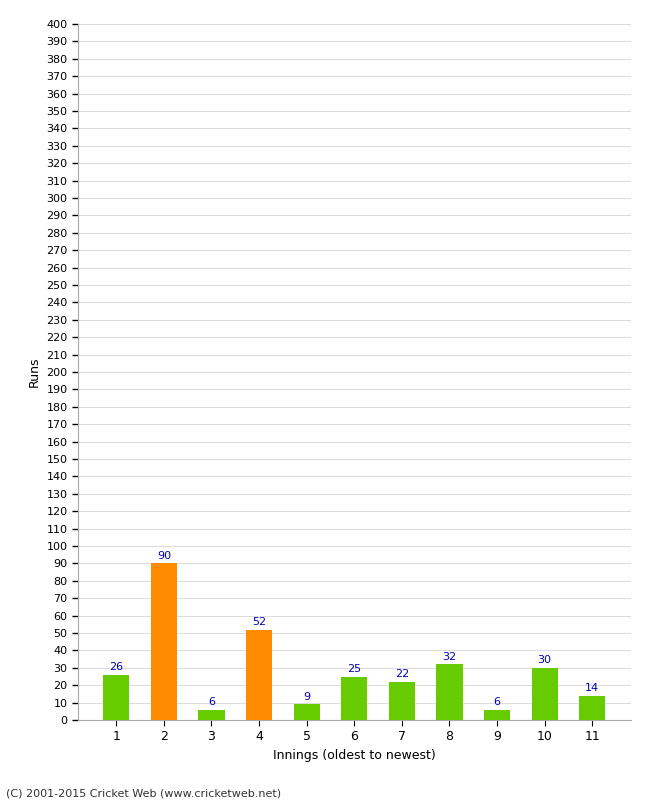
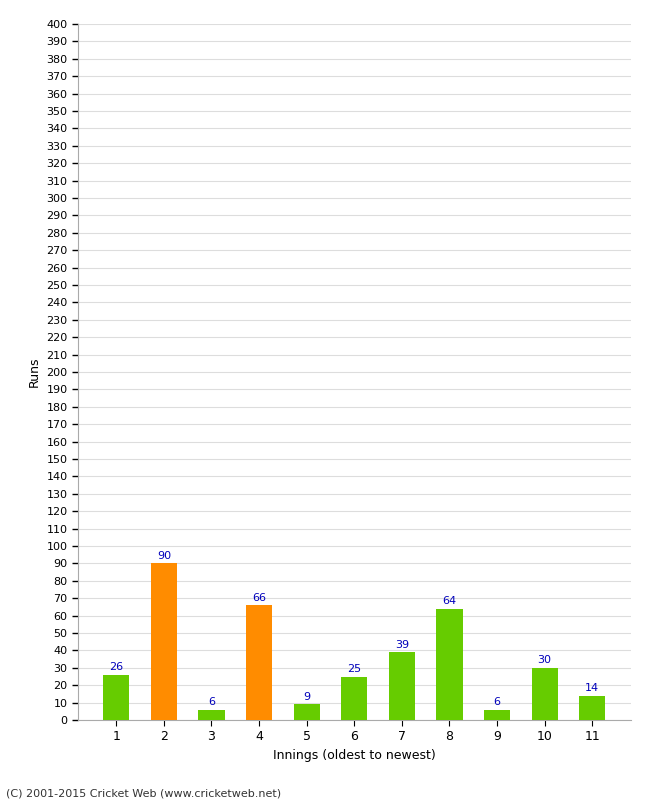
4: 52 -> 66
7: 22 -> 39
8: 32 -> 64
